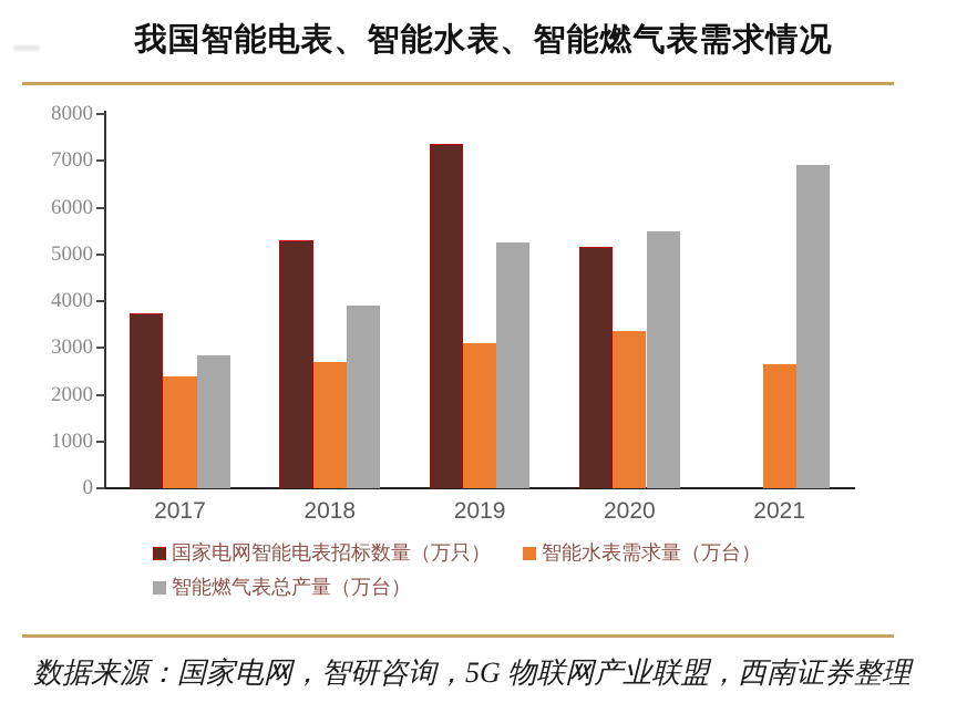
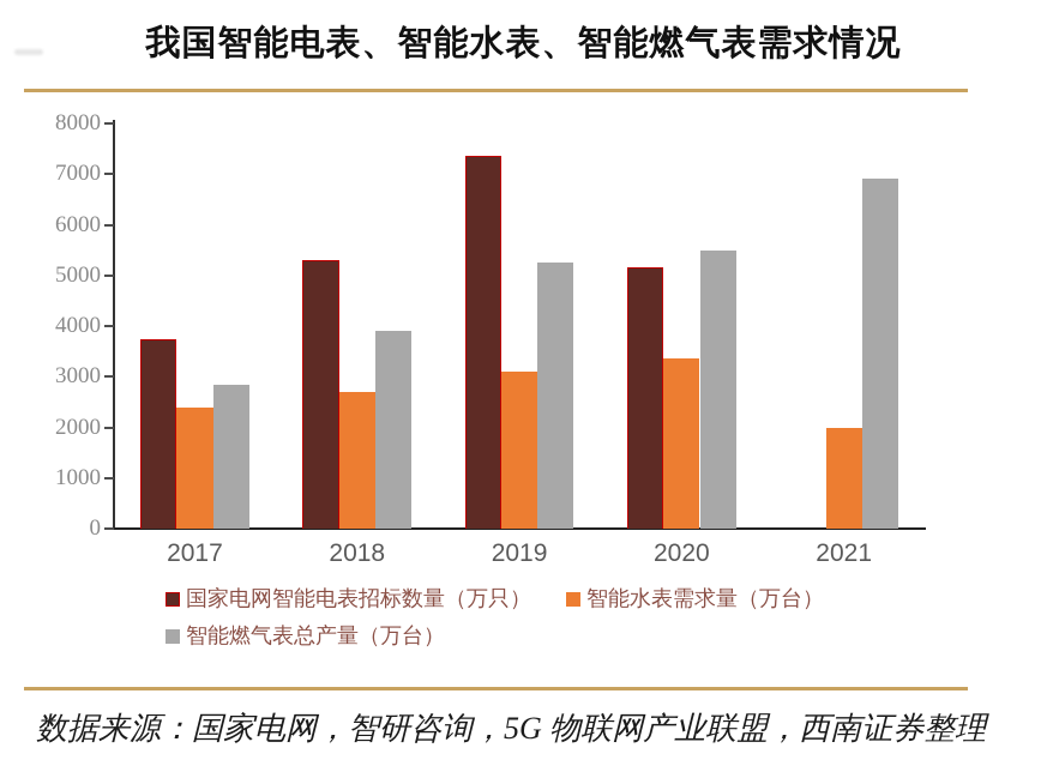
智能水表需求量（万台）/2021: 2600 -> 2000
